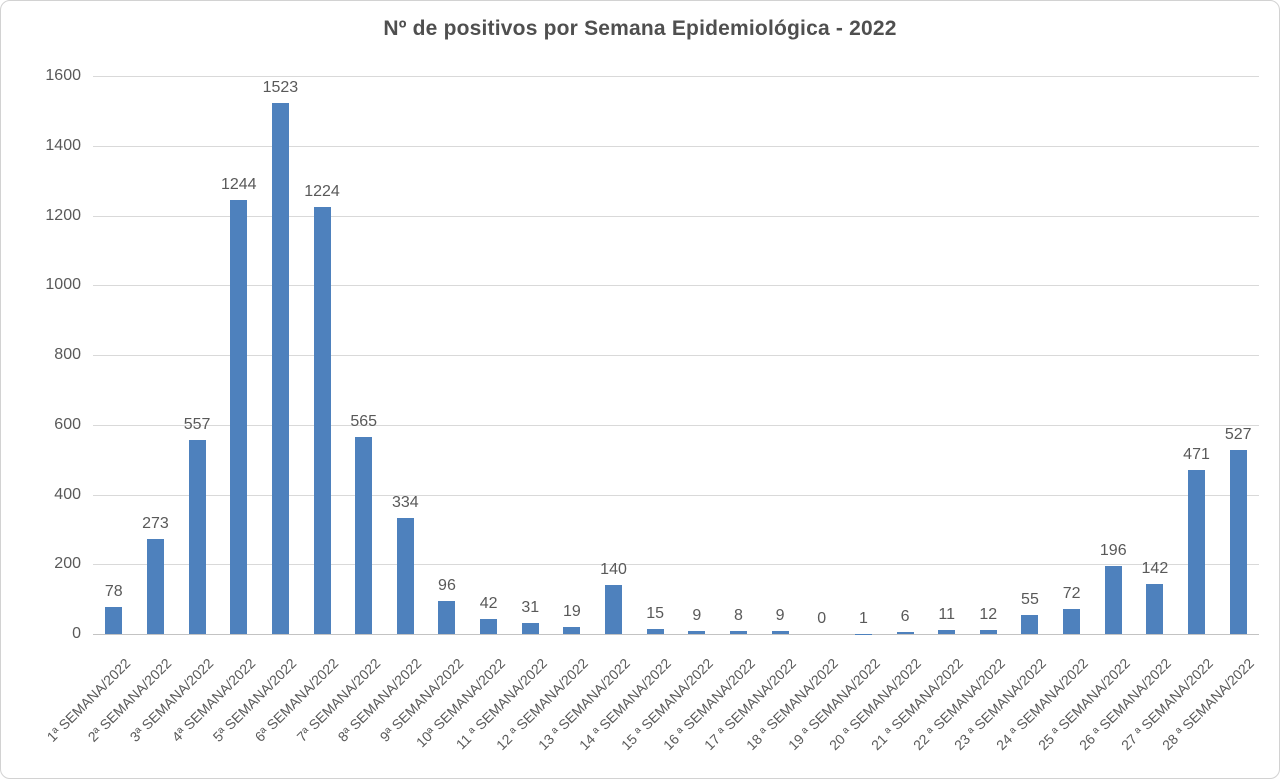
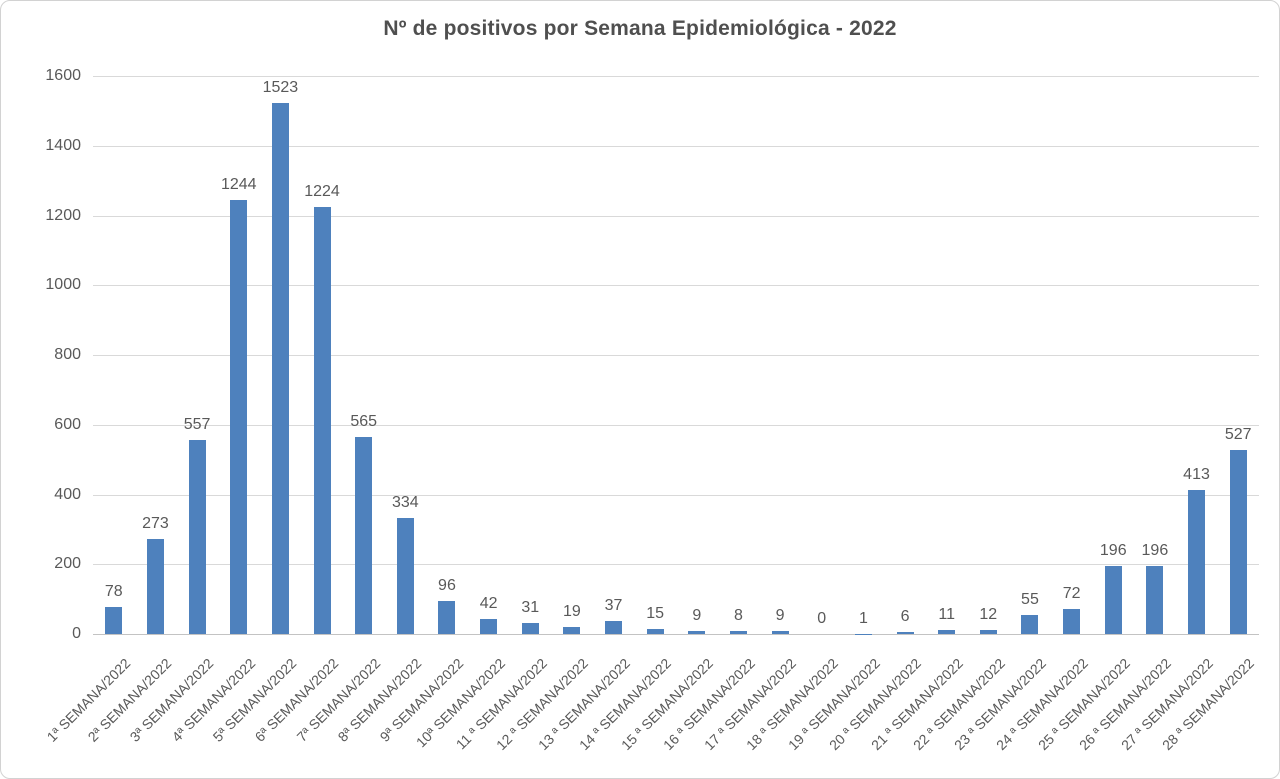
13 ª SEMANA/2022: 140 -> 37
26 ª SEMANA/2022: 142 -> 196
27 ª SEMANA/2022: 471 -> 413
